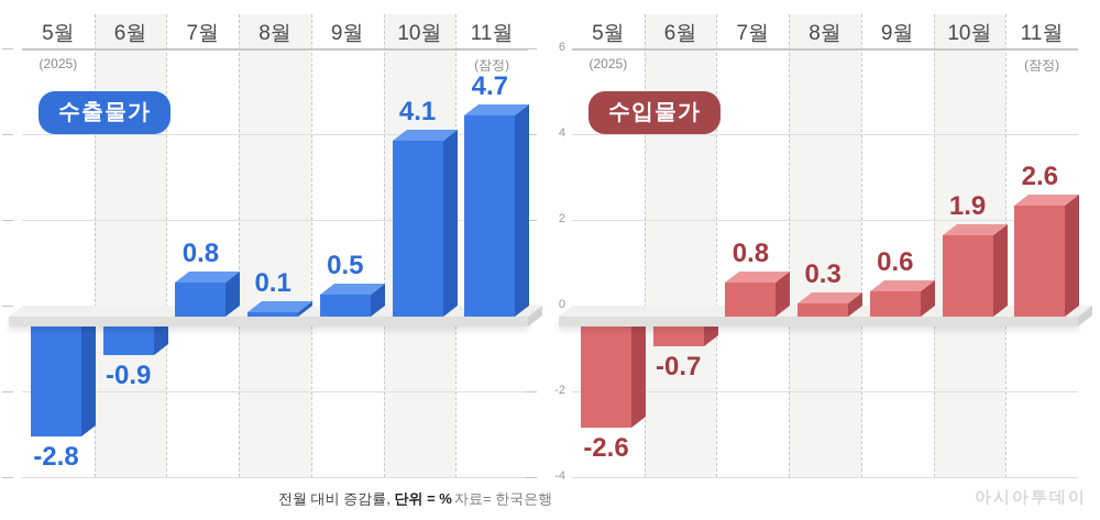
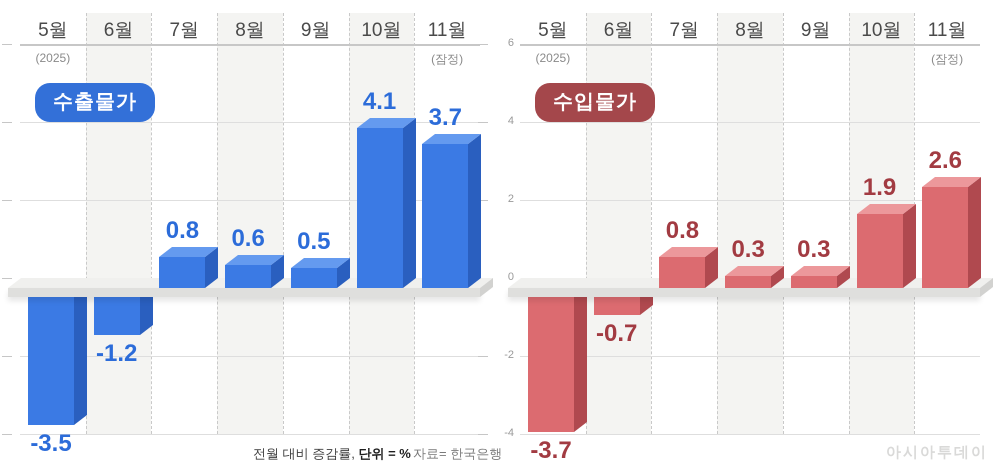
수출물가/5월: -2.8 -> -3.5
수출물가/6월: -0.9 -> -1.2
수출물가/8월: 0.1 -> 0.6
수출물가/11월: 4.7 -> 3.7
수입물가/5월: -2.6 -> -3.7
수입물가/9월: 0.6 -> 0.3
